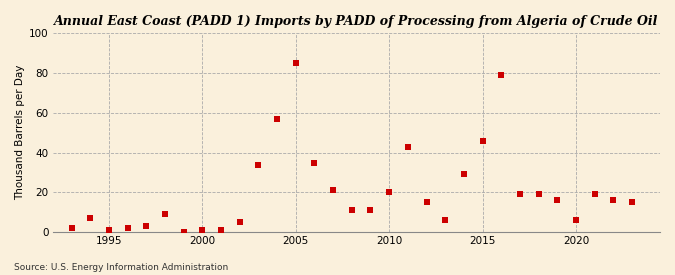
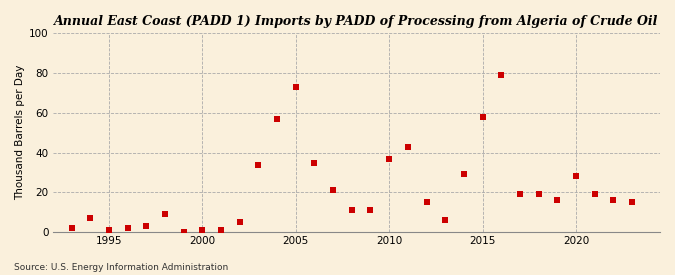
2005: 85 -> 73
2010: 20 -> 37
2015: 46 -> 58
2020: 6 -> 28
